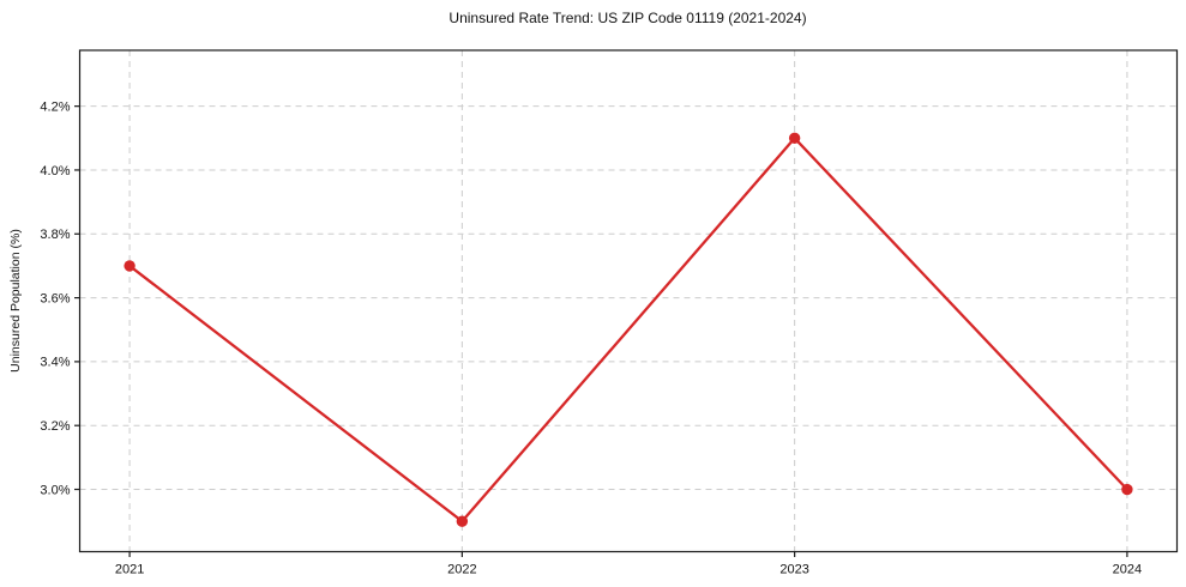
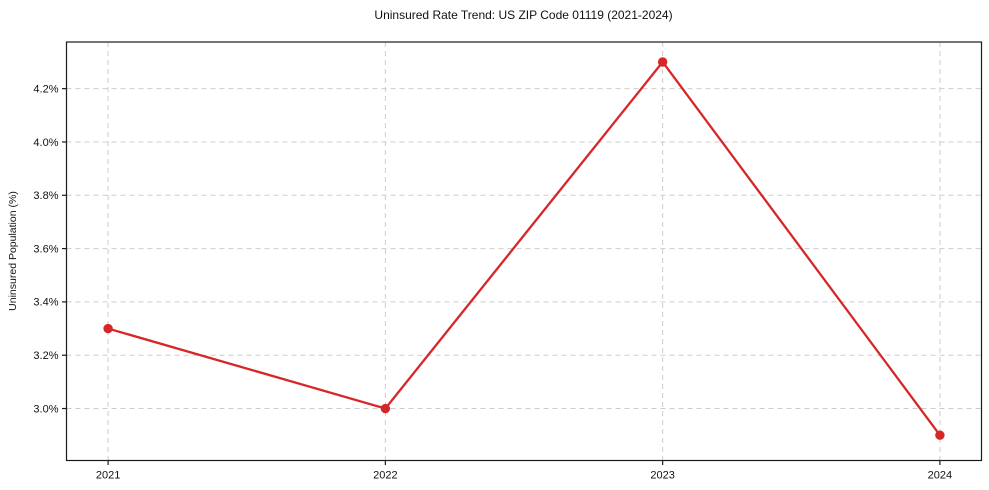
2021: 3.7% -> 3.3%
2022: 2.9% -> 3.0%
2023: 4.1% -> 4.3%
2024: 3.0% -> 2.9%
